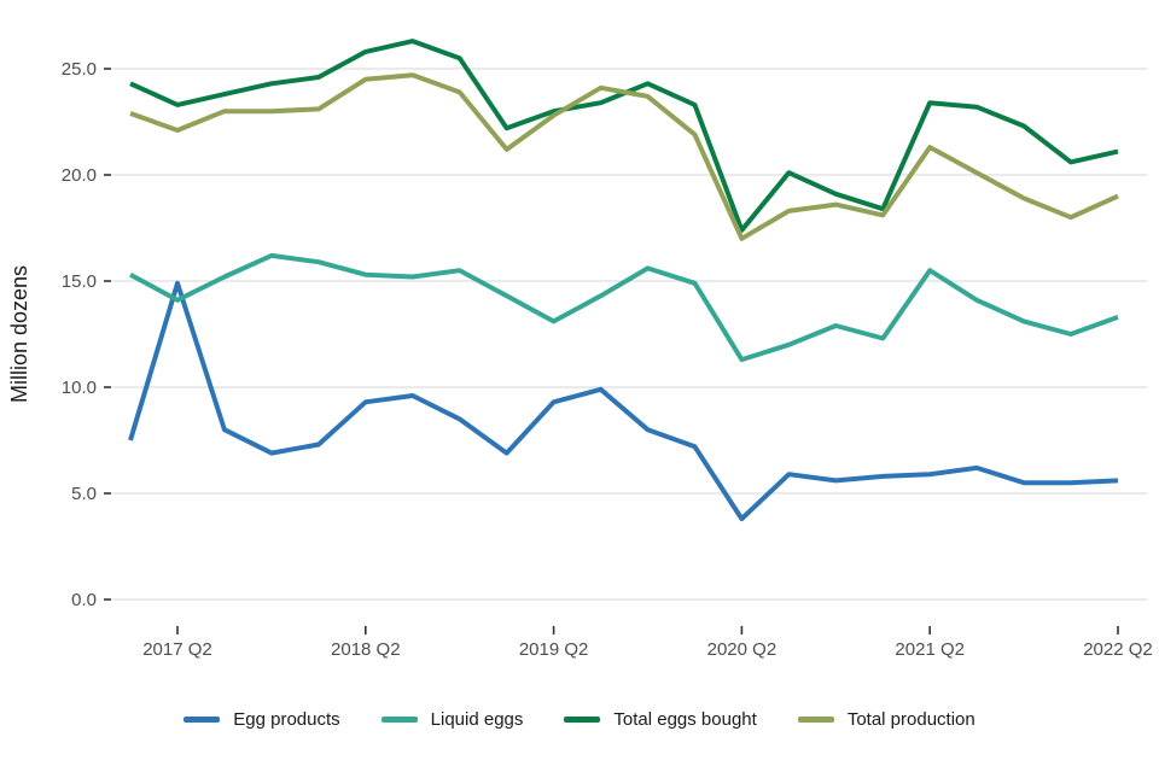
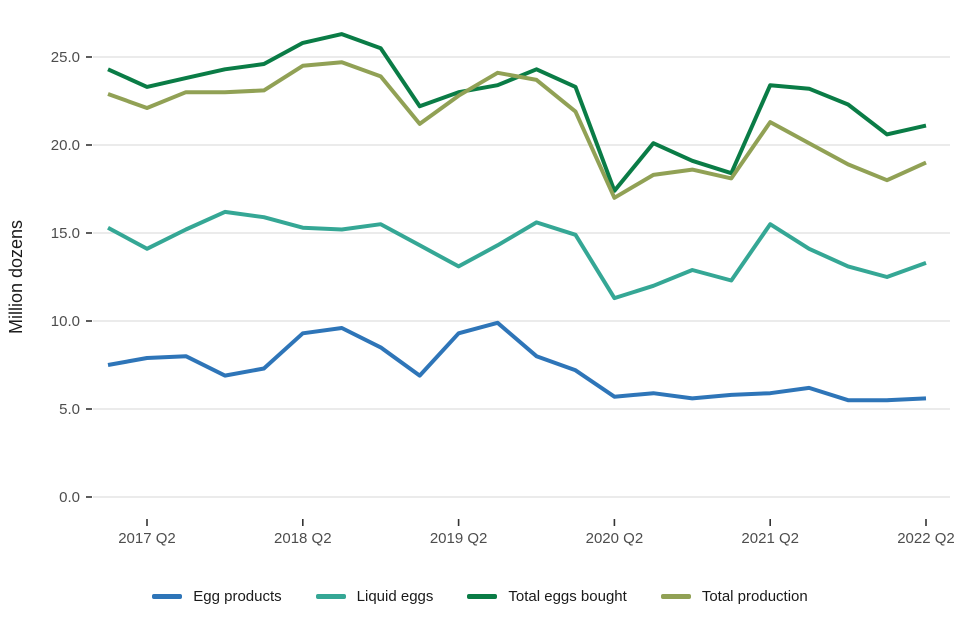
Egg products/2017 Q2: 14.9 -> 7.9
Egg products/2020 Q2: 3.8 -> 5.7
